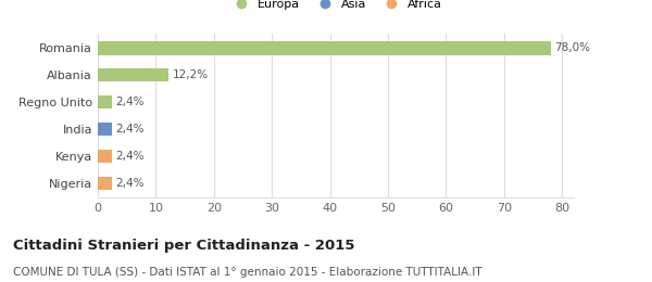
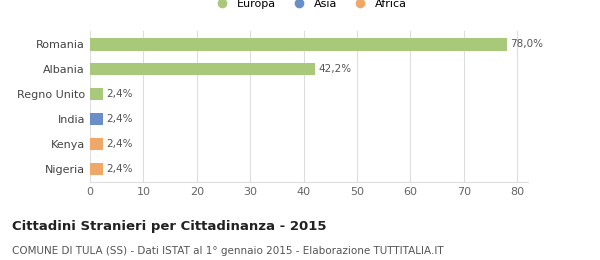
Albania: 12,2% -> 42,2%
